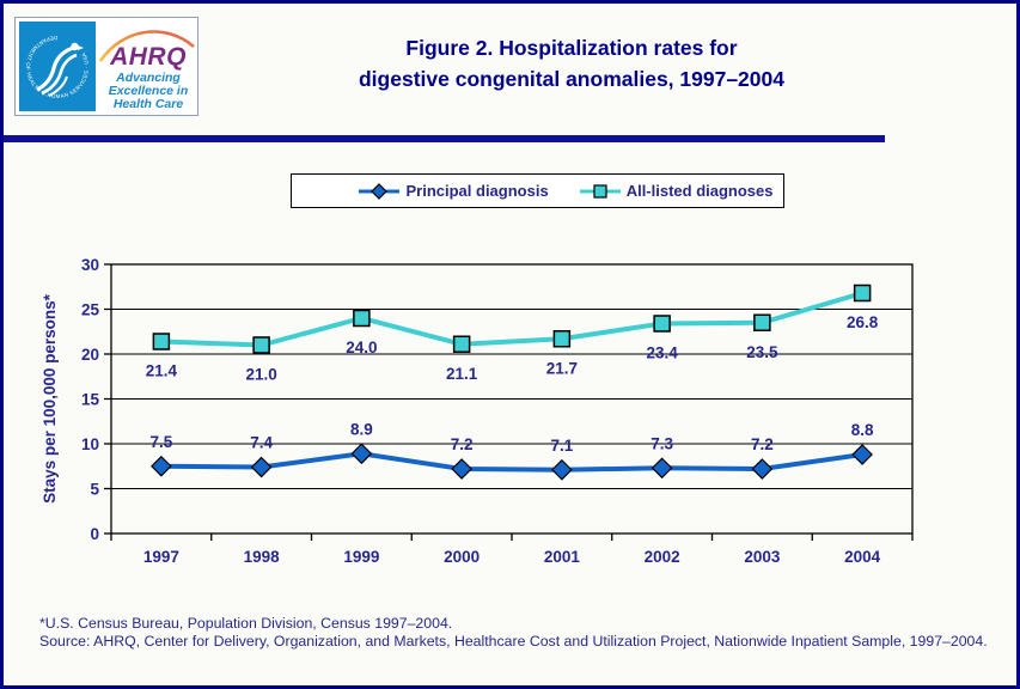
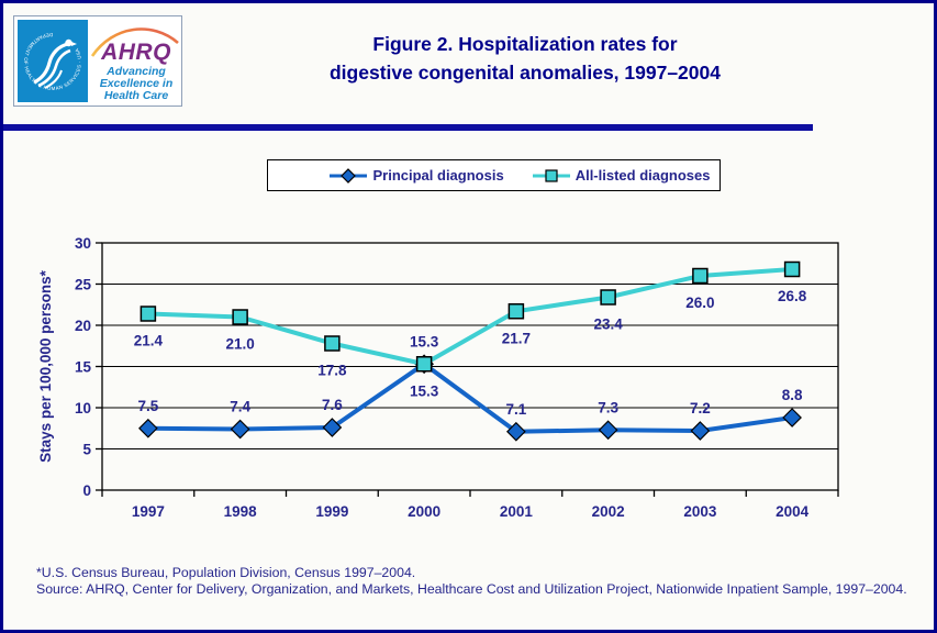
Principal diagnosis/1999: 8.9 -> 7.6
All-listed diagnoses/1999: 24.0 -> 17.8
Principal diagnosis/2000: 7.2 -> 15.3
All-listed diagnoses/2000: 21.1 -> 15.3
All-listed diagnoses/2003: 23.5 -> 26.0
